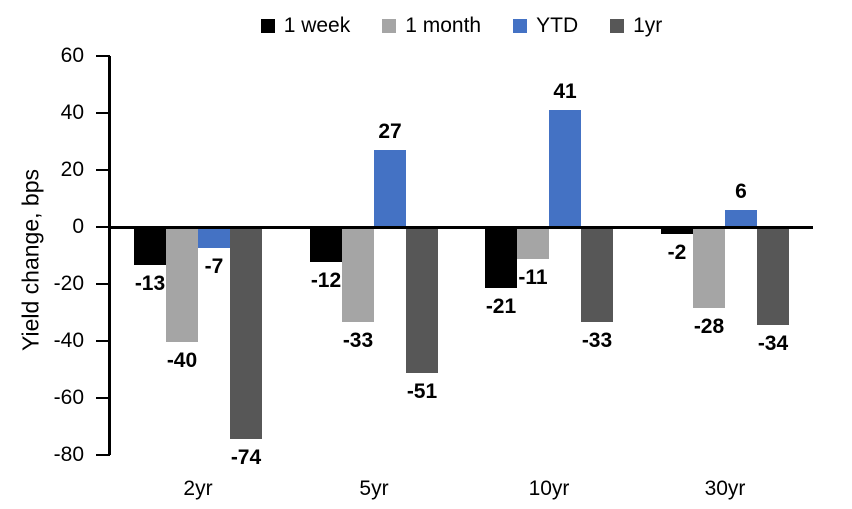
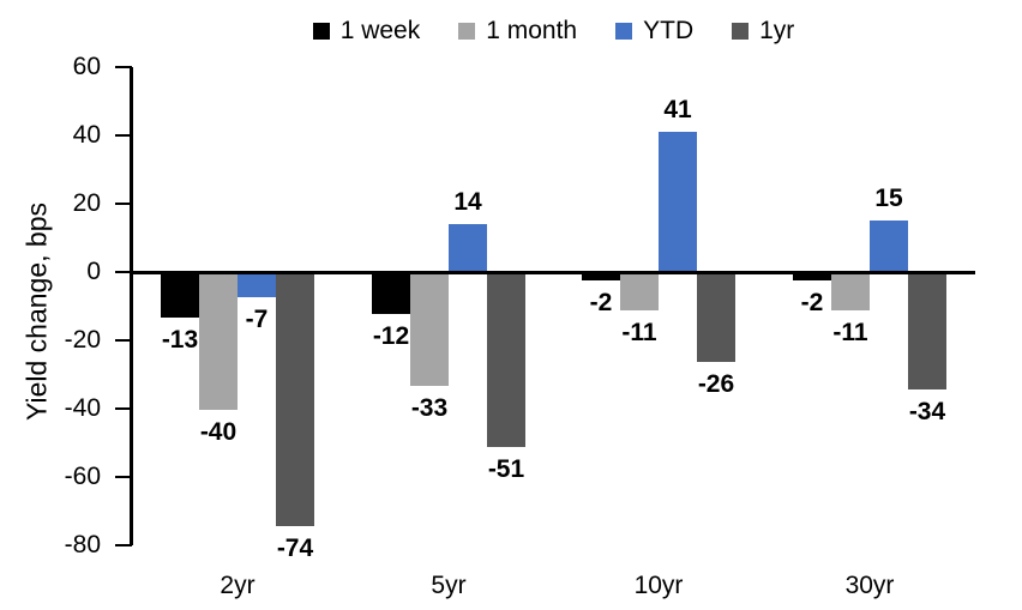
YTD/5yr: 27 -> 14
1 week/10yr: -21 -> -2
1yr/10yr: -33 -> -26
1 month/30yr: -28 -> -11
YTD/30yr: 6 -> 15
